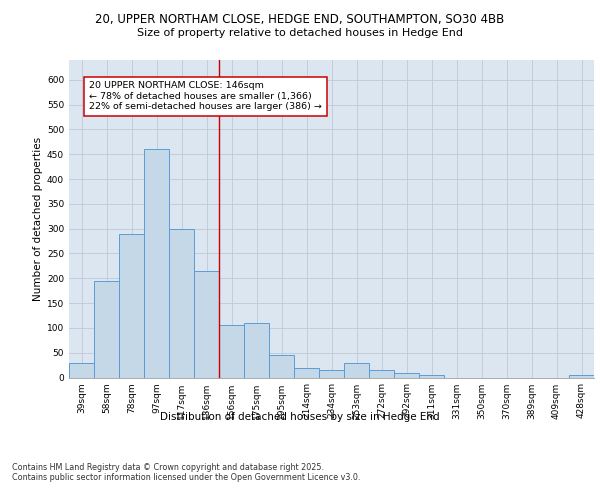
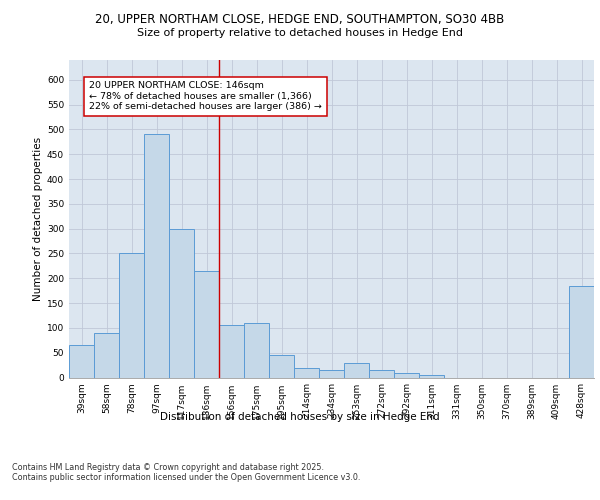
39sqm: 30 -> 65
58sqm: 195 -> 90
78sqm: 290 -> 250
97sqm: 460 -> 490
428sqm: 5 -> 185
